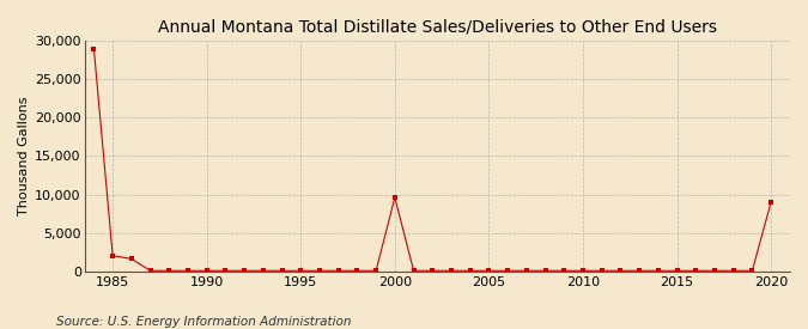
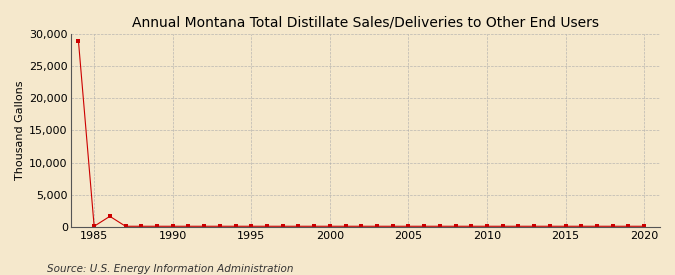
1985: 2,000 -> 0
2000: 9,600 -> 0
2020: 9,000 -> 0
